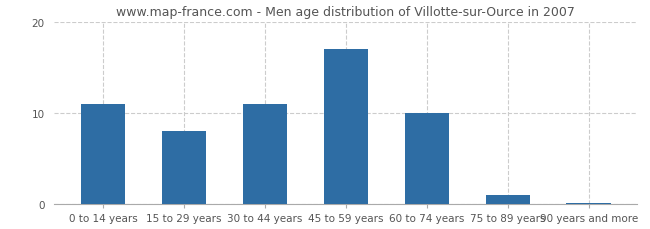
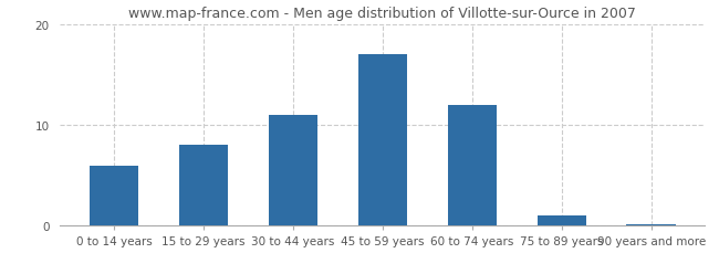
0 to 14 years: 11.0 -> 6.0
60 to 74 years: 10.0 -> 12.0
